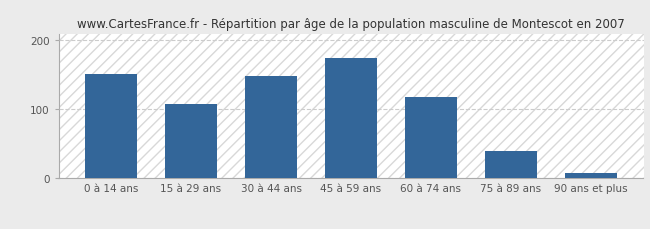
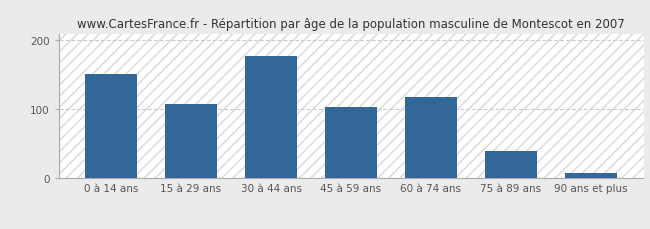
30 à 44 ans: 148 -> 178
45 à 59 ans: 175 -> 104
